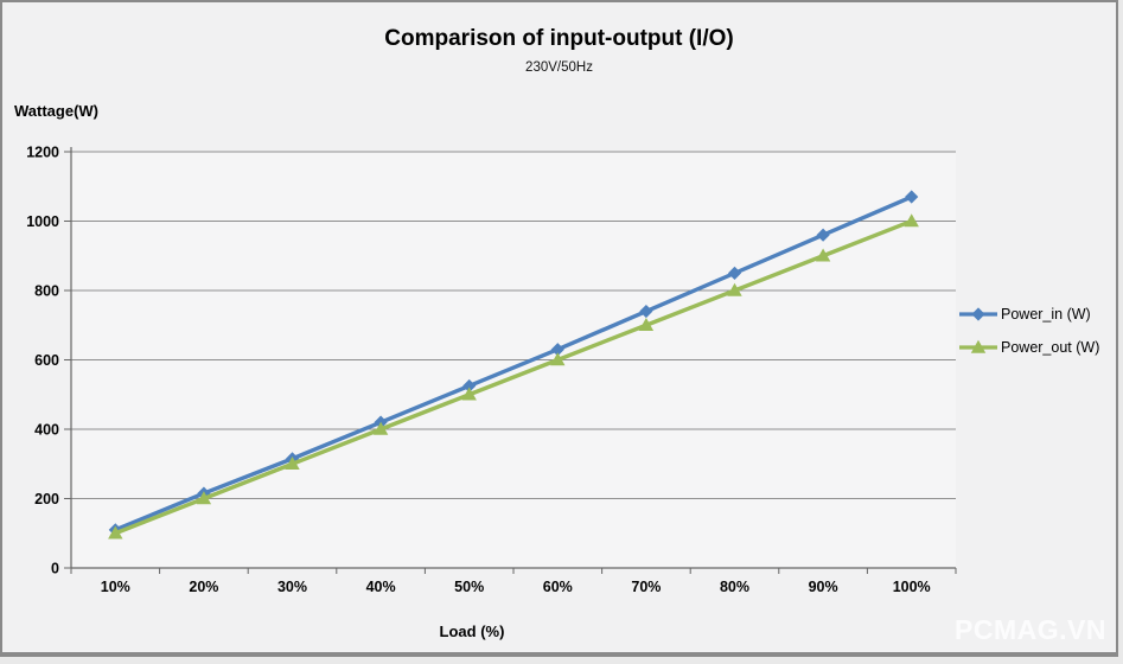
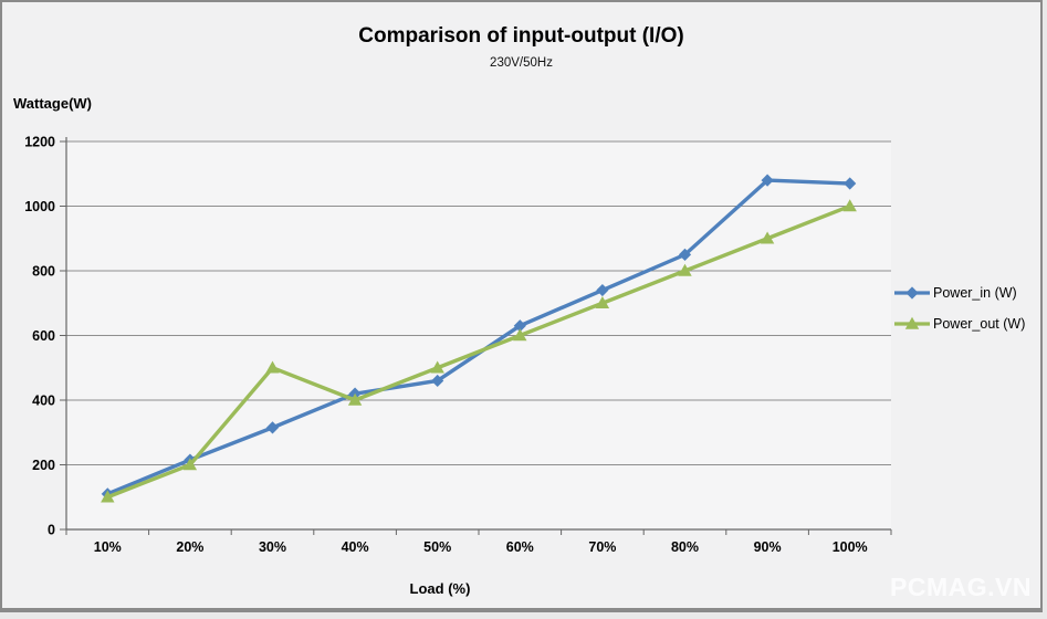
Power_out (W)/30%: 300 -> 500
Power_in (W)/50%: 520 -> 460
Power_in (W)/90%: 960 -> 1080
